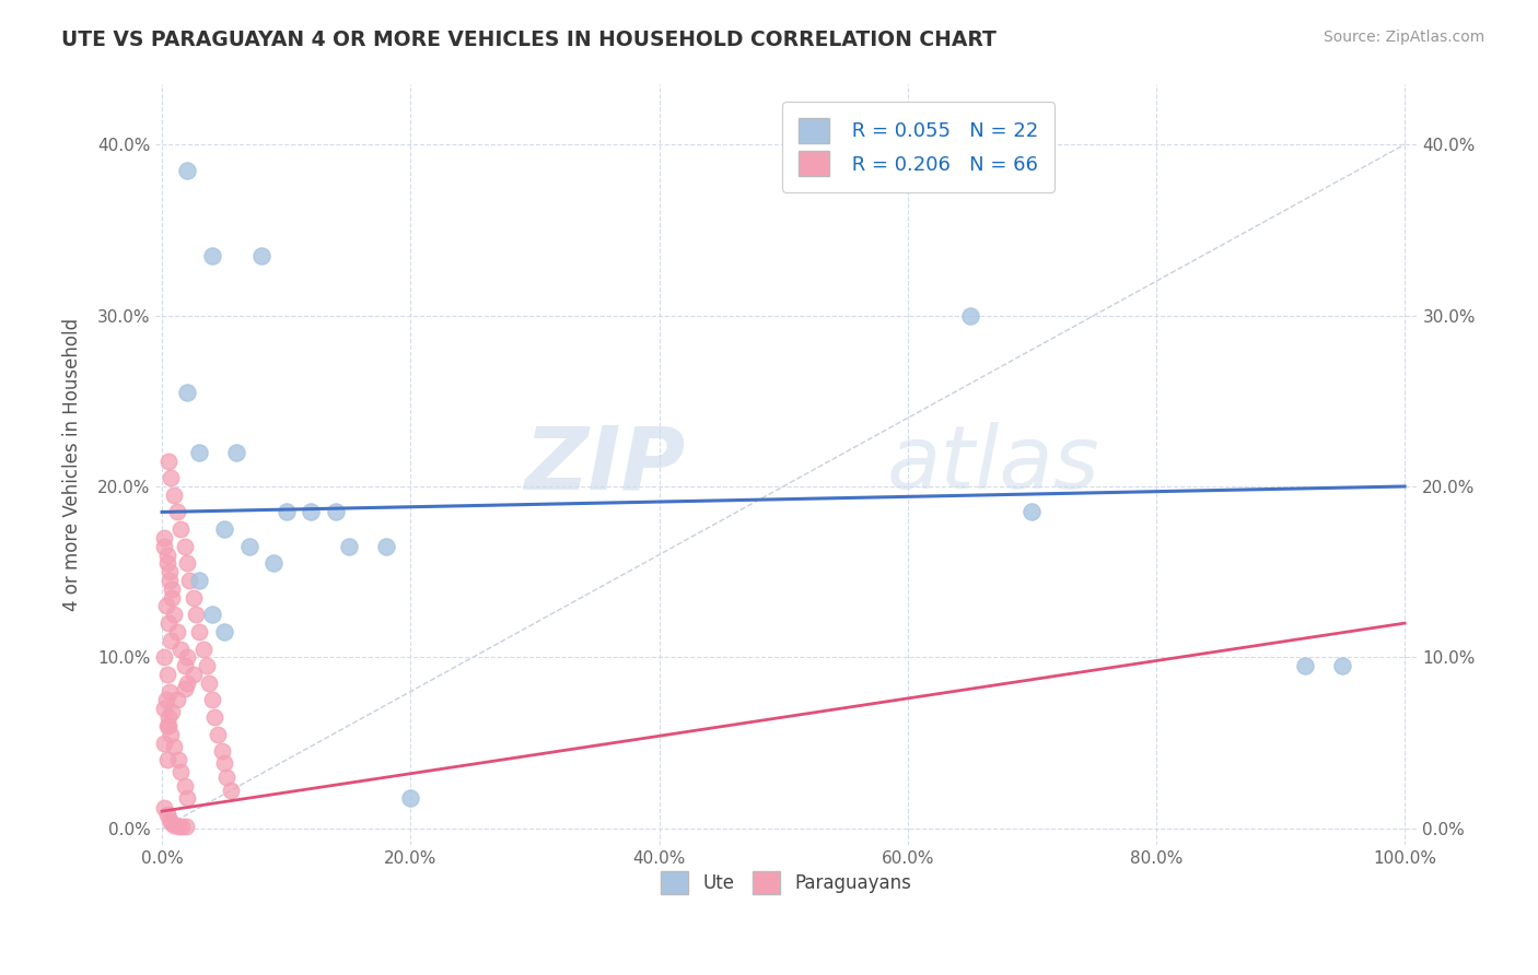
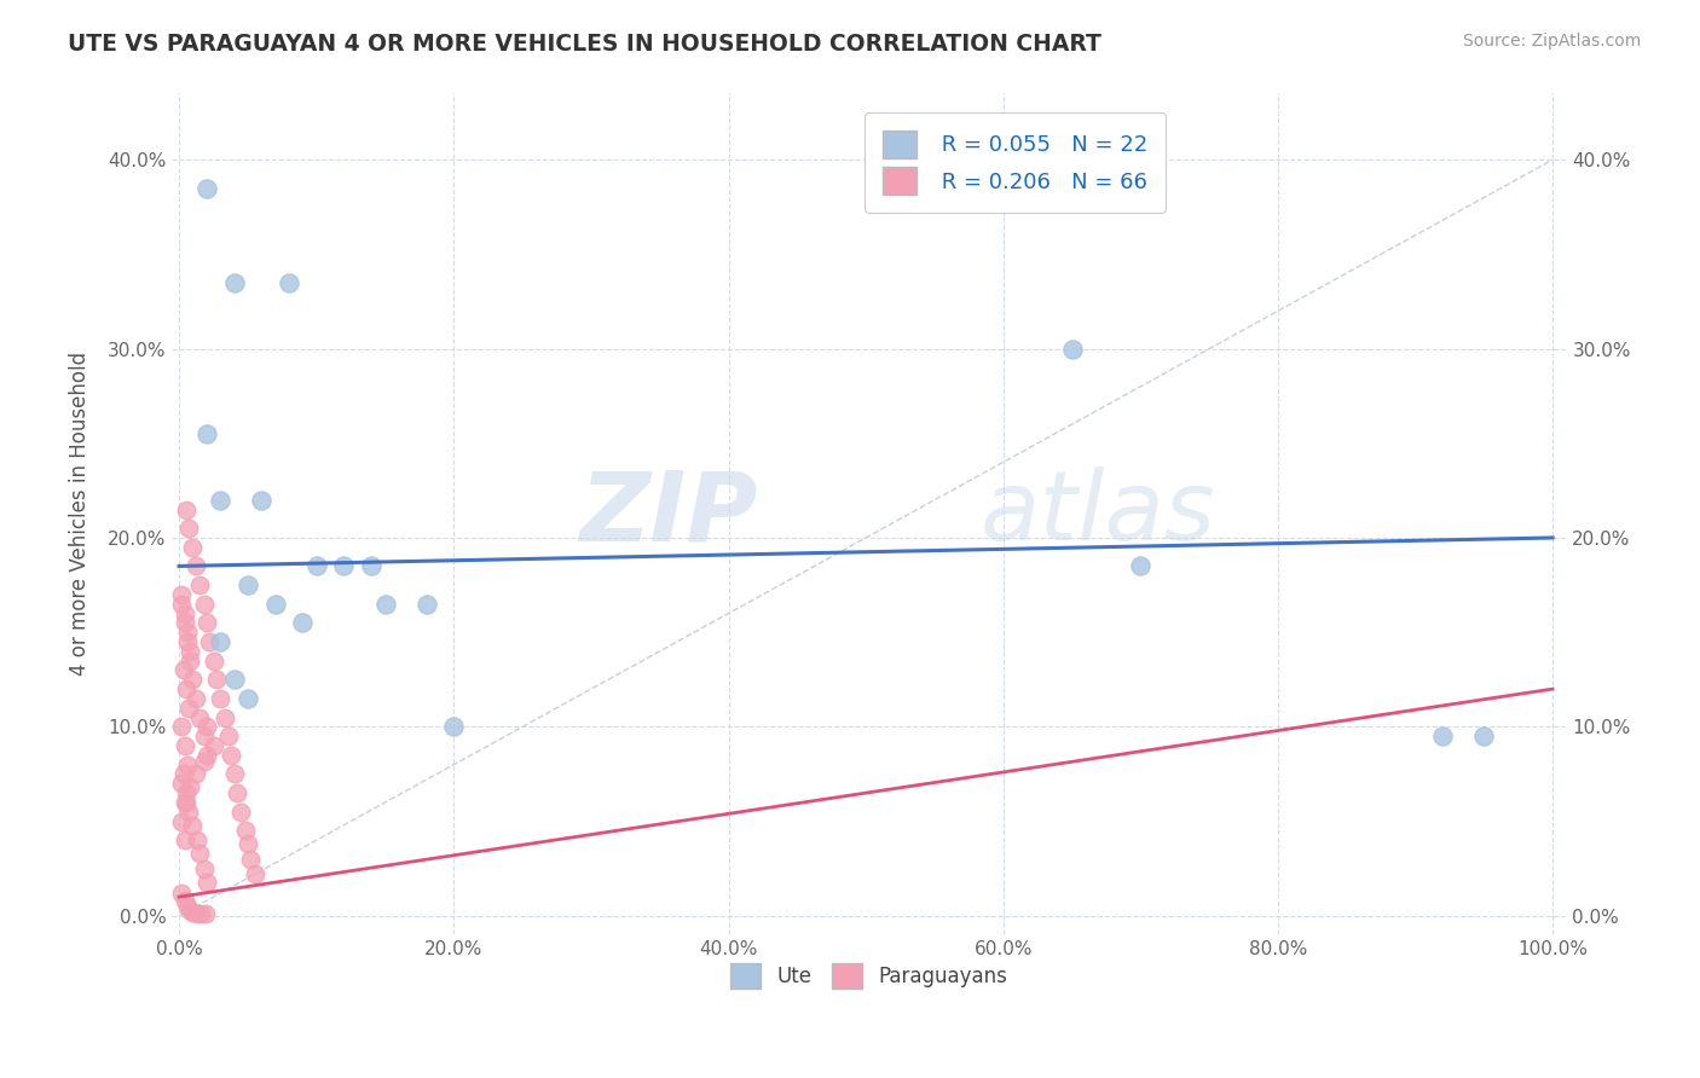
Ute/20.0%: 1.8% -> 10.0%
